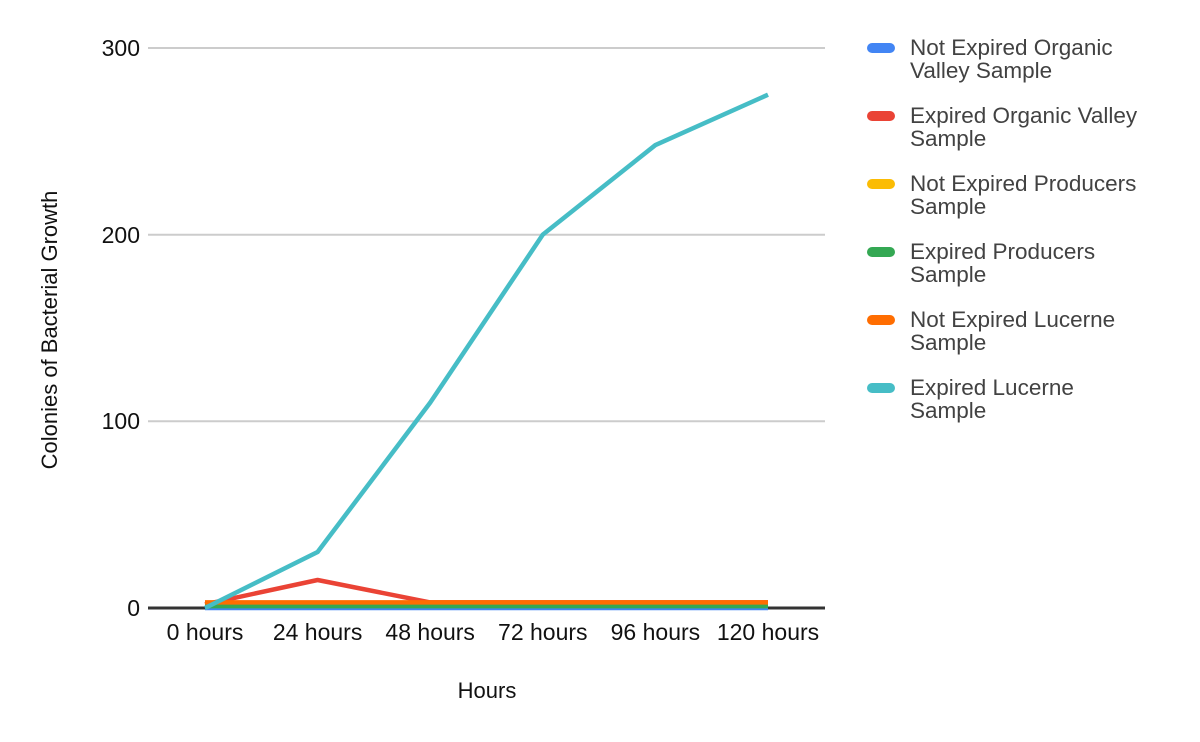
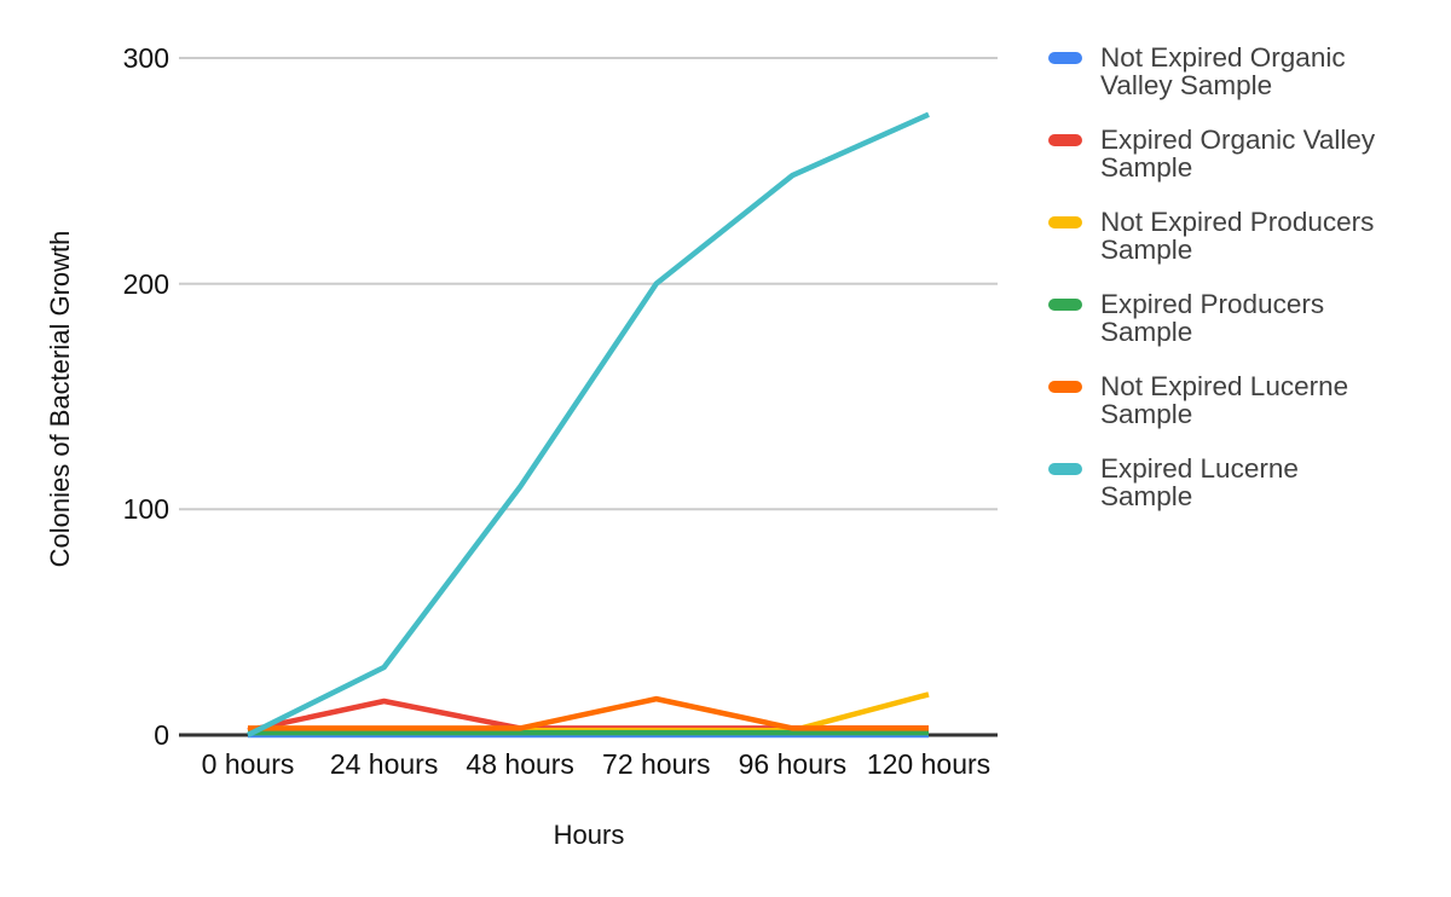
Not Expired Lucerne Sample/72 hours: 3 -> 16
Not Expired Producers Sample/120 hours: 2 -> 18
